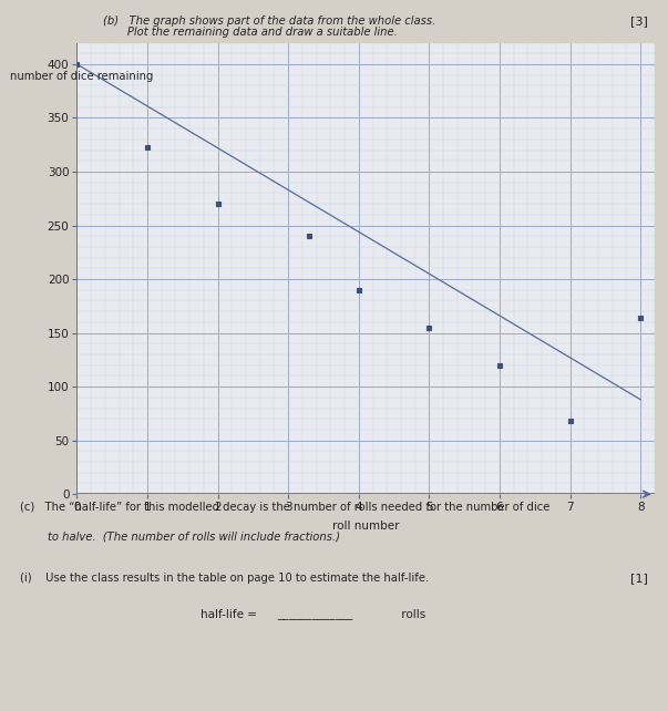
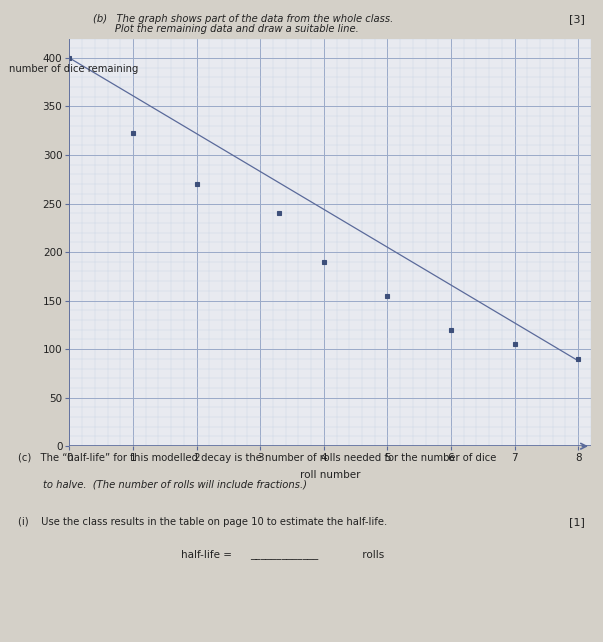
7: 68 -> 105
8: 164 -> 90
